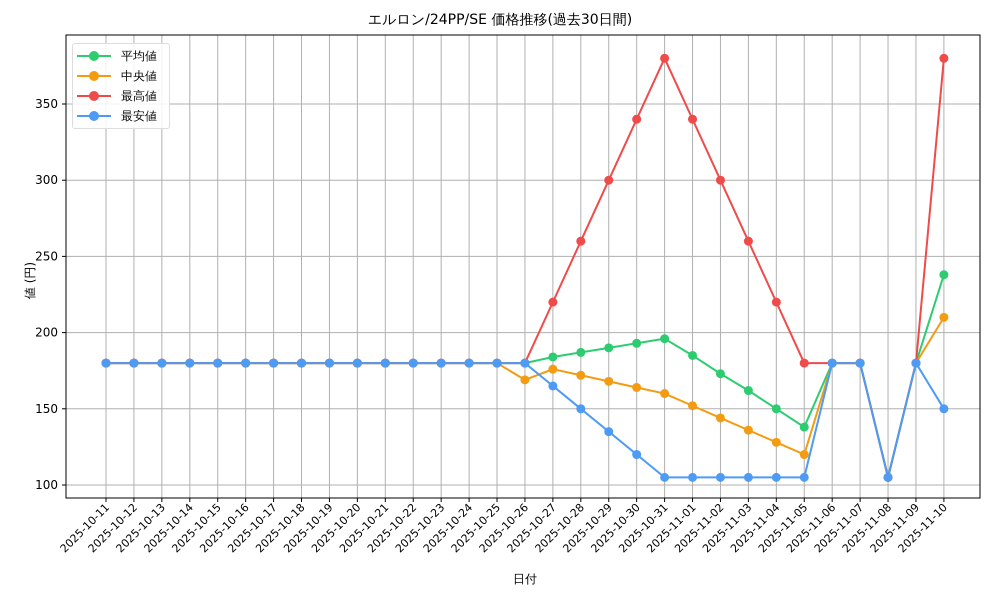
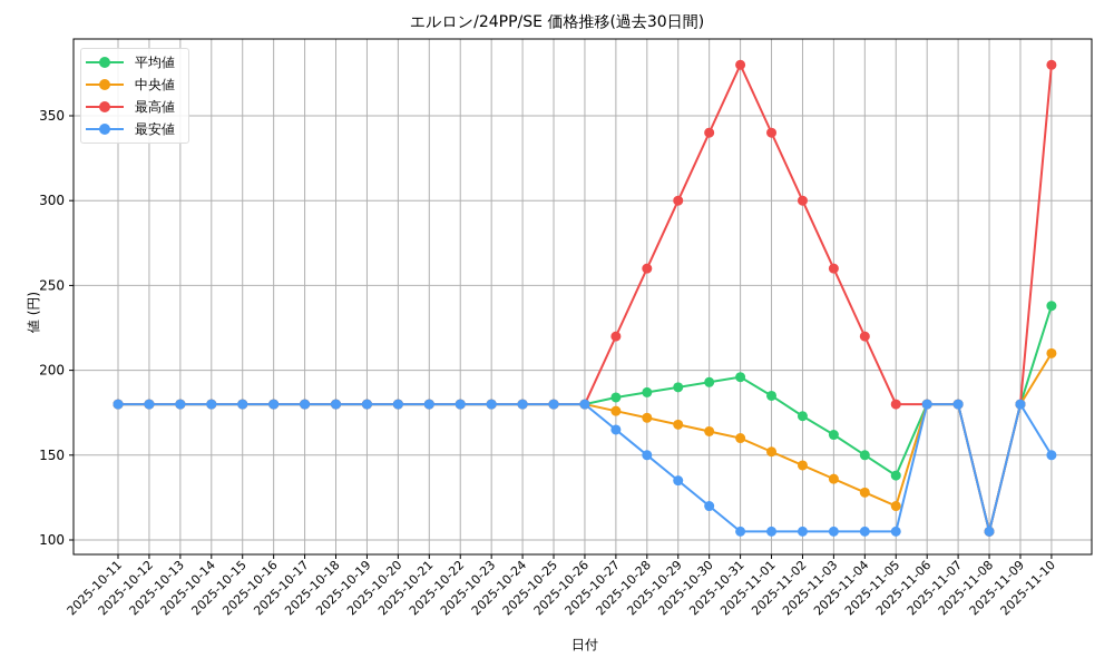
中央値/2025-10-26: 169 -> 180
